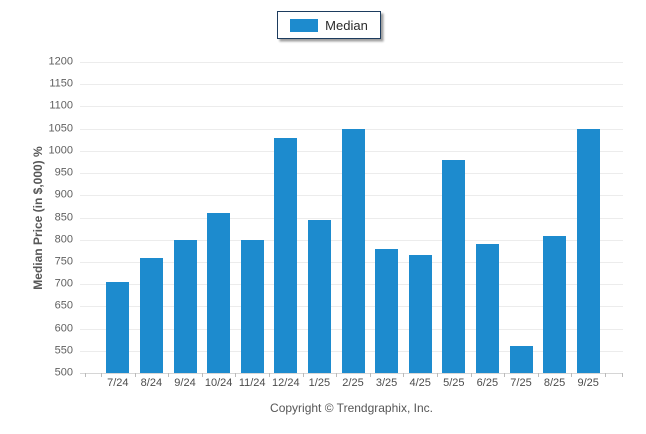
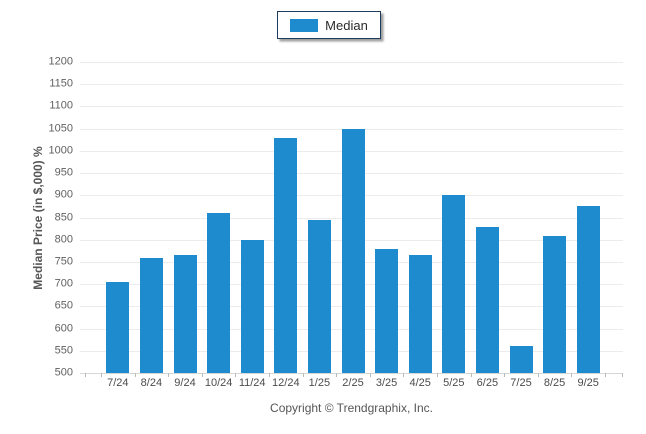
9/24: 800 -> 760
5/25: 980 -> 900
6/25: 790 -> 830
9/25: 1050 -> 880
